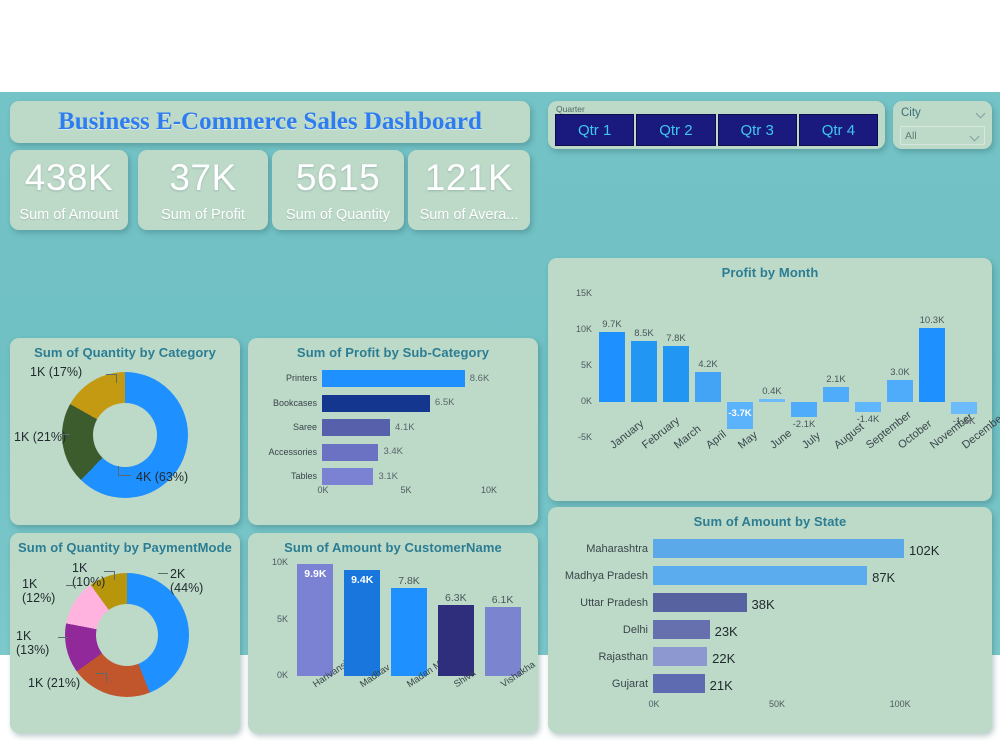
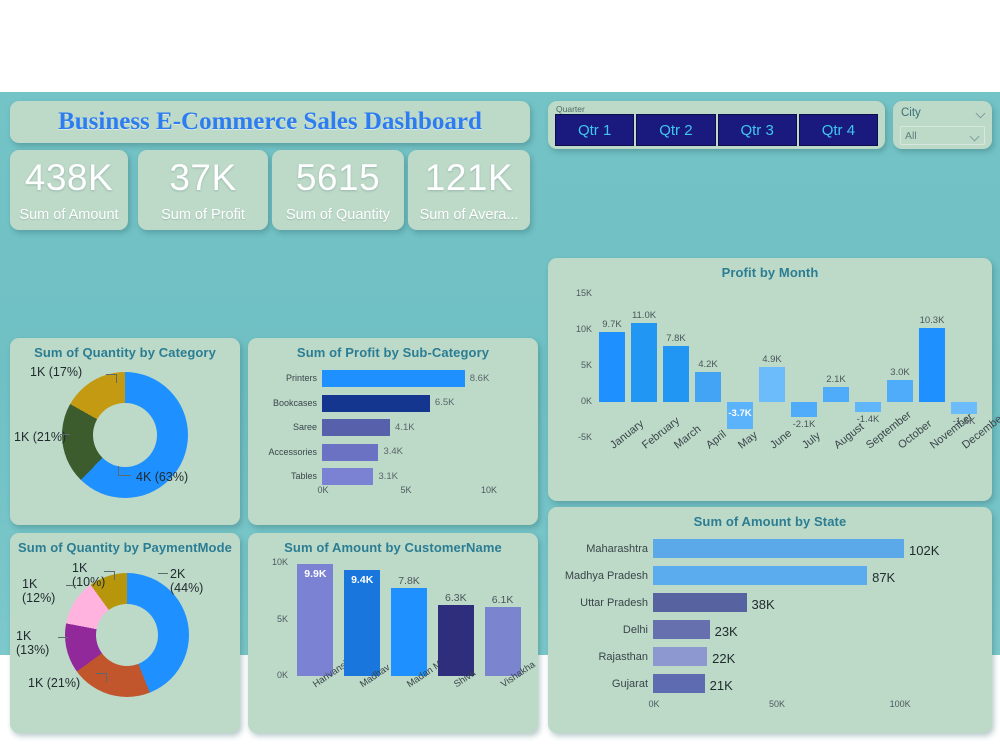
Profit by Month/February: 8.5K -> 11.0K
Profit by Month/June: 0.4K -> 4.9K
